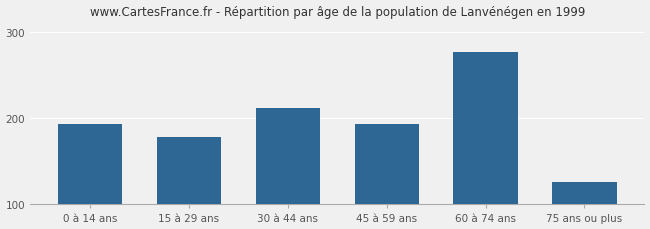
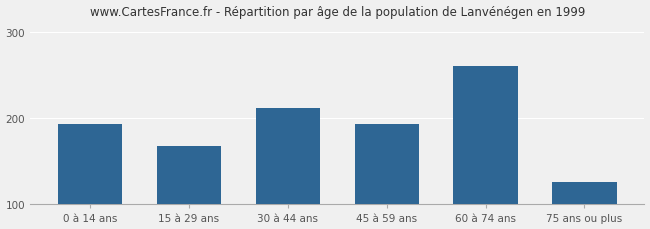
15 à 29 ans: 178 -> 168
60 à 74 ans: 276 -> 260
